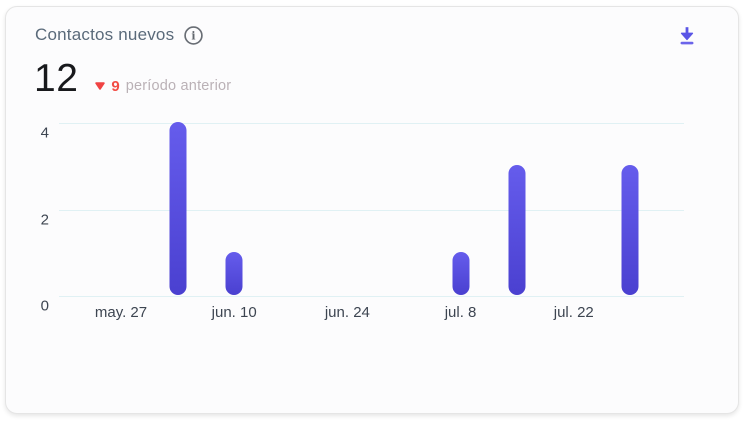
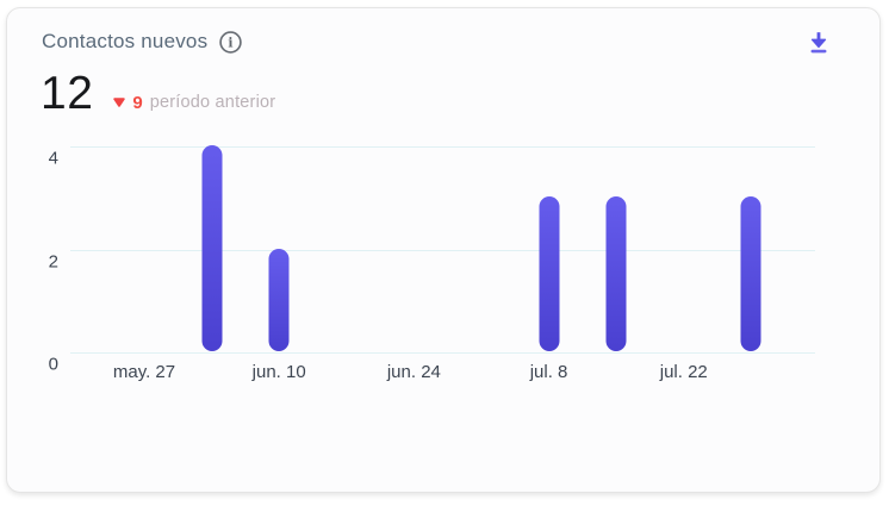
jun. 10: 1 -> 2
jul. 8: 1 -> 3
